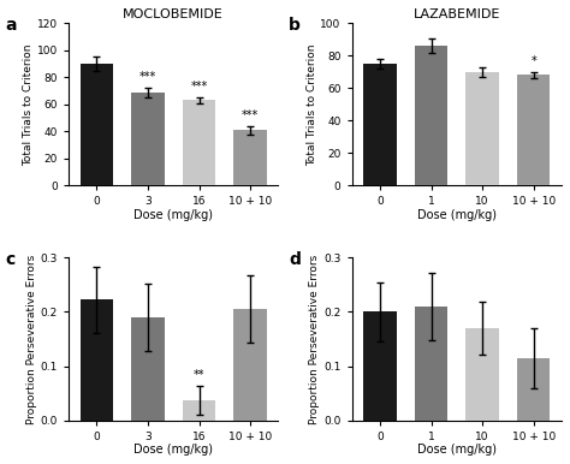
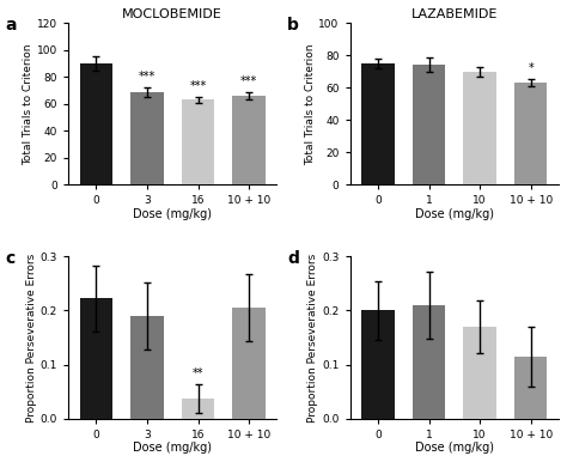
MOCLOBEMIDE/10 + 10: 41 -> 66
LAZABEMIDE/1: 86 -> 74
LAZABEMIDE/10 + 10: 68 -> 63
